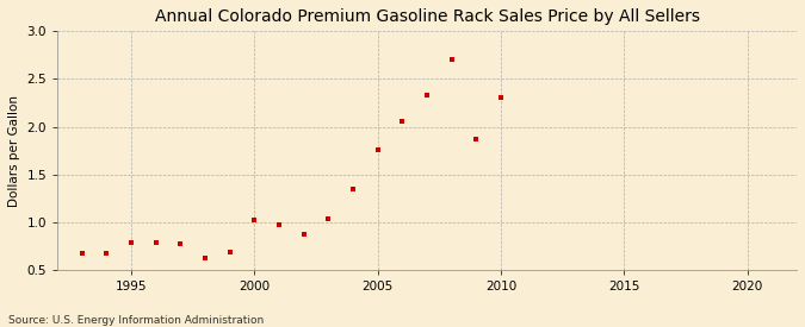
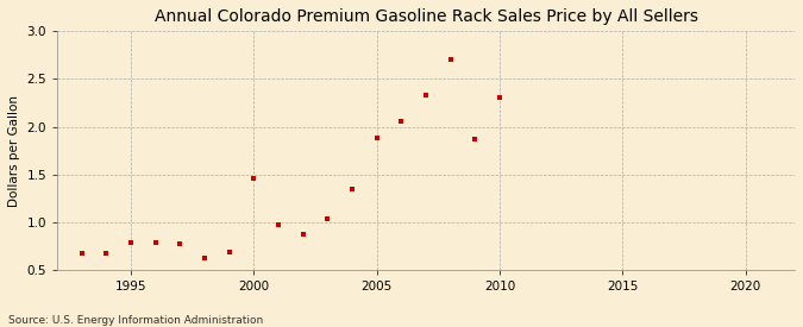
2000: 1.02 -> 1.46
2005: 1.76 -> 1.88
